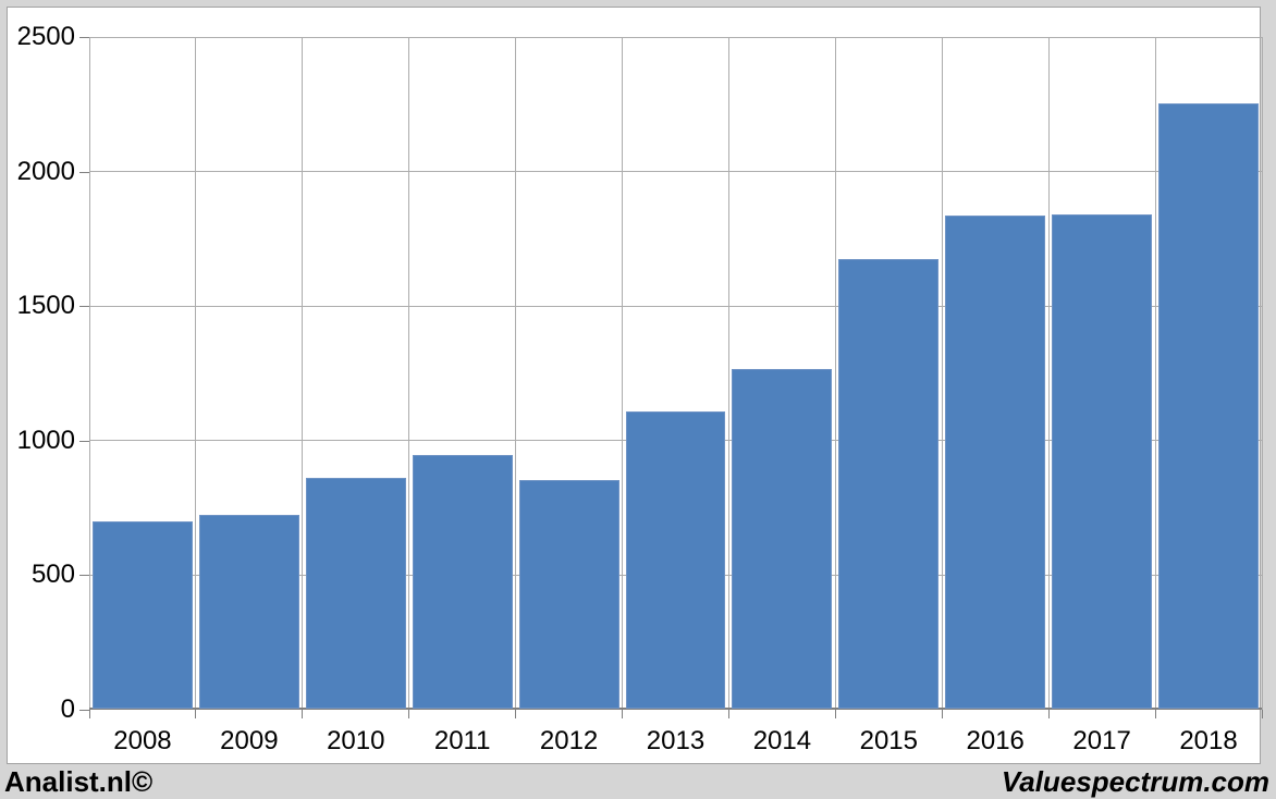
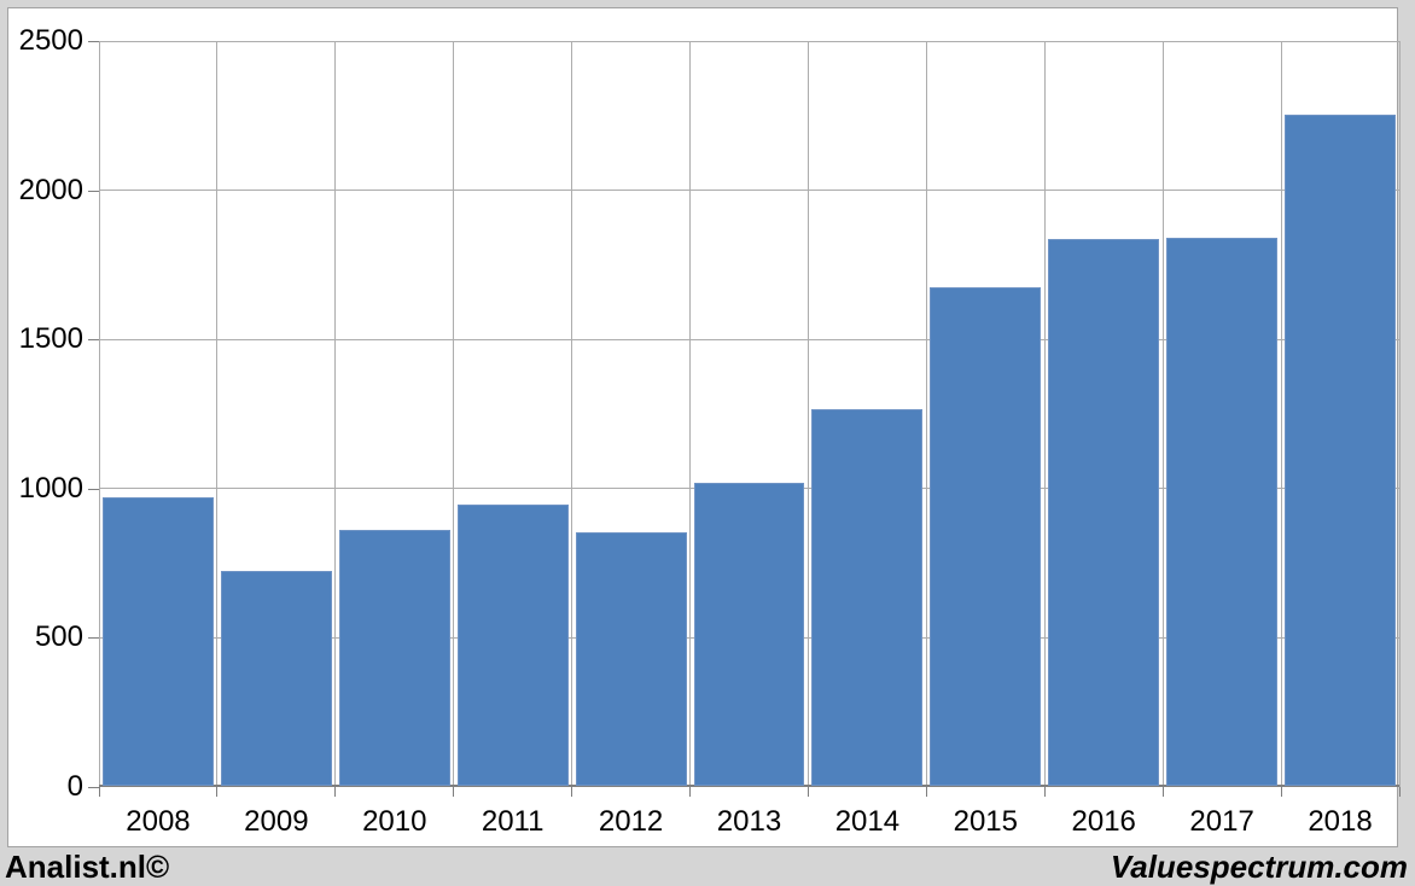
2008: 700 -> 970
2013: 1110 -> 1020
